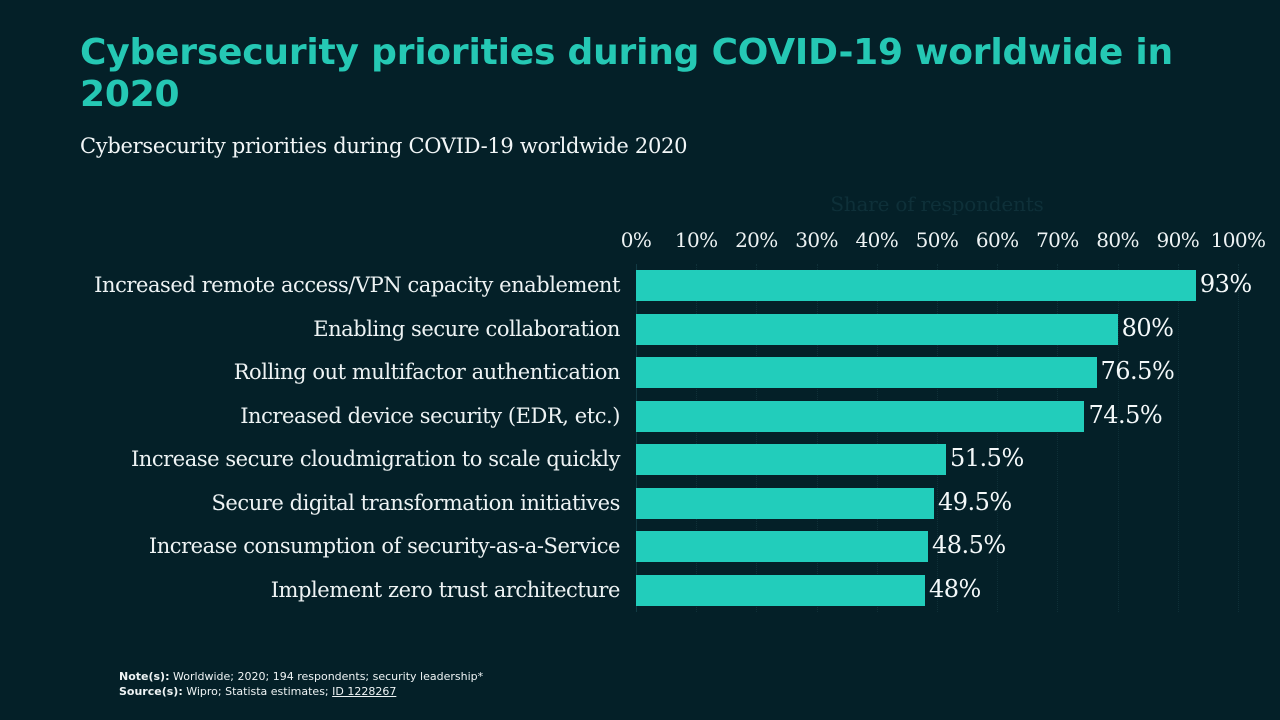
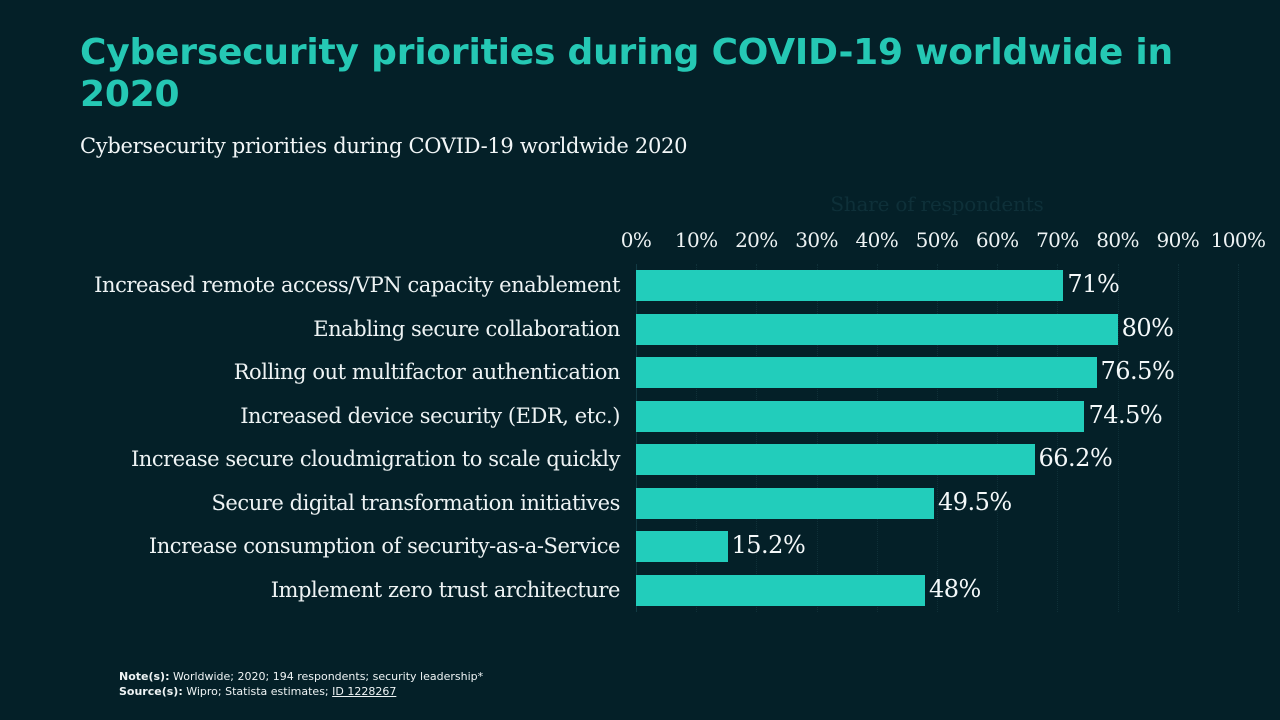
Increased remote access/VPN capacity enablement: 93% -> 71%
Increase secure cloudmigration to scale quickly: 51.5% -> 66.2%
Increase consumption of security-as-a-Service: 48.5% -> 15.2%
